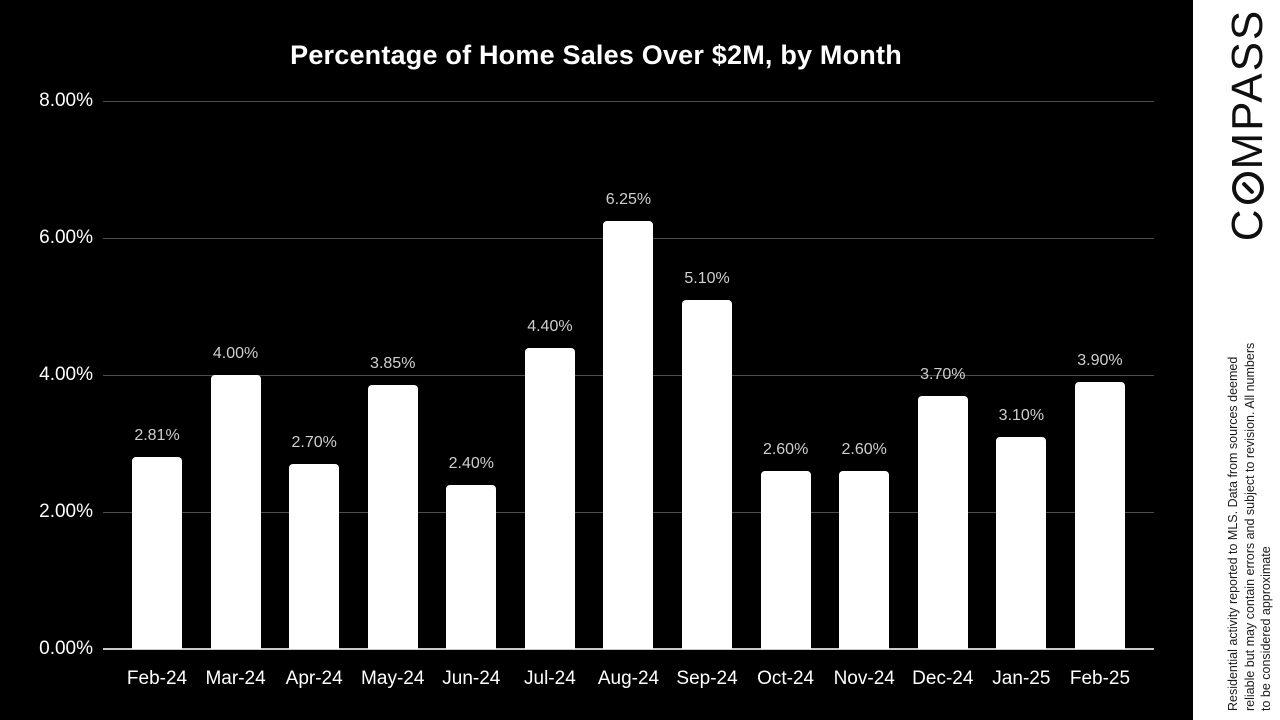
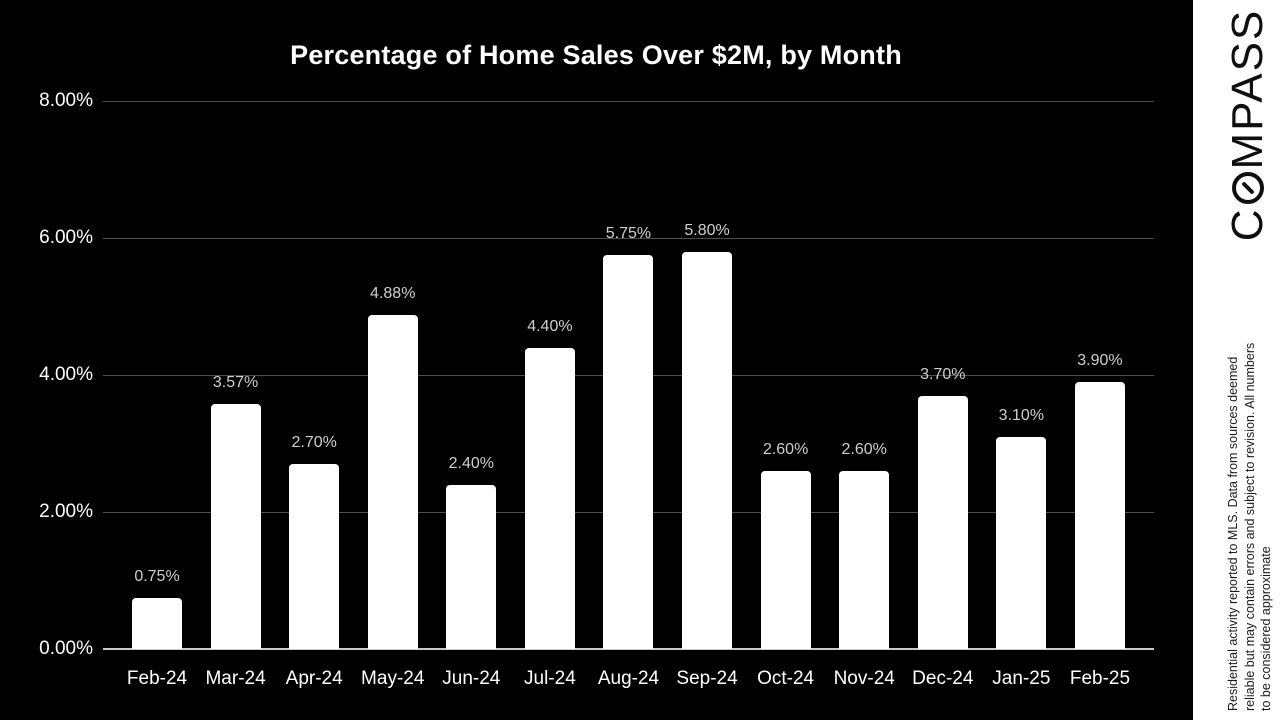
Feb-24: 2.81% -> 0.75%
Mar-24: 4.00% -> 3.57%
May-24: 3.85% -> 4.88%
Aug-24: 6.25% -> 5.75%
Sep-24: 5.10% -> 5.80%
